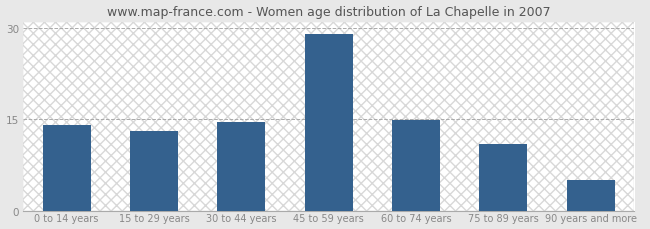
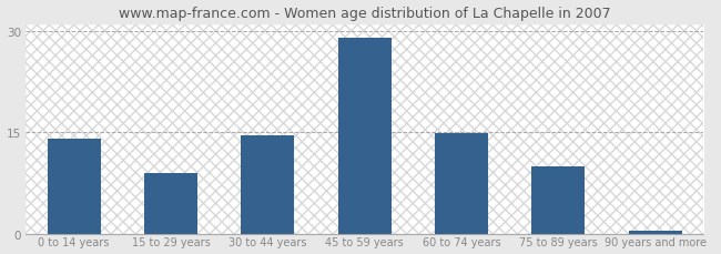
15 to 29 years: 13.0 -> 9.0
75 to 89 years: 11.0 -> 10.0
90 years and more: 5.0 -> 0.4
